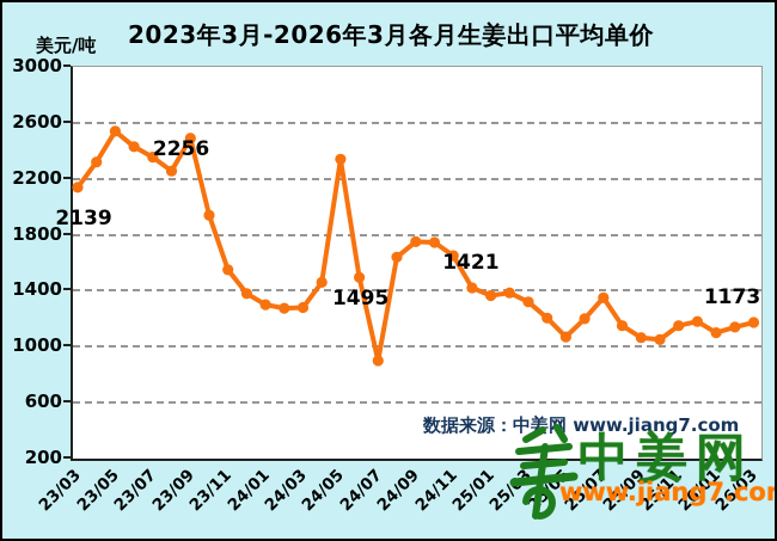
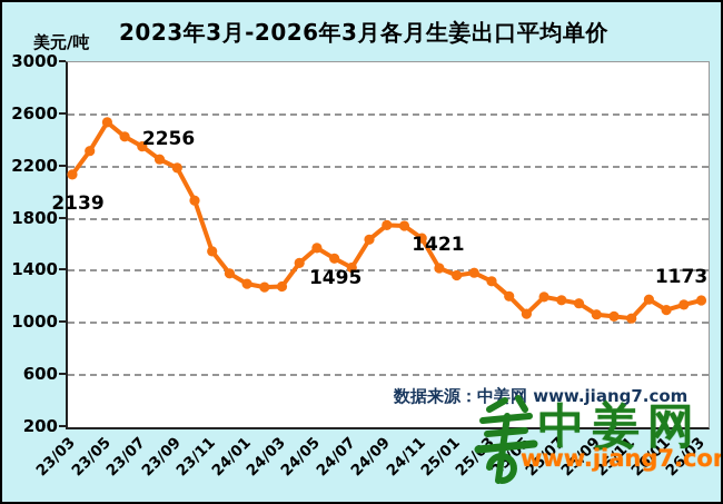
23/09: 2490 -> 2190
24/05: 2340 -> 1580
24/07: 900 -> 1420
25/07: 1350 -> 1180
25/11: 1150 -> 1040
